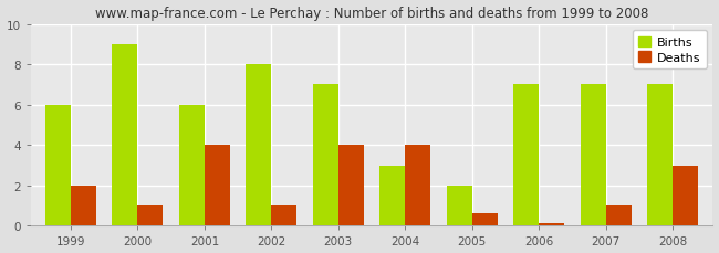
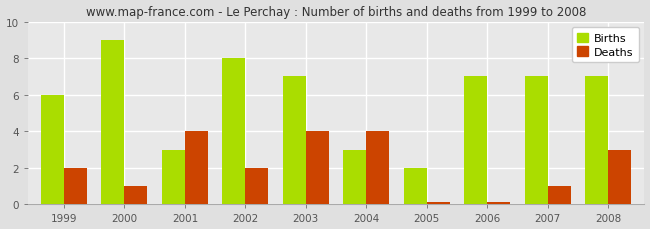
Births/2001: 6 -> 3
Deaths/2002: 1.0 -> 2.0
Deaths/2005: 0.6 -> 0.1
